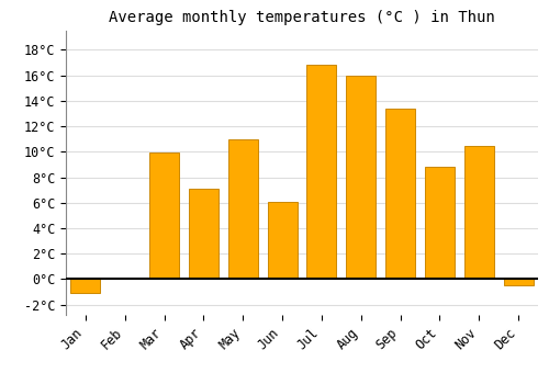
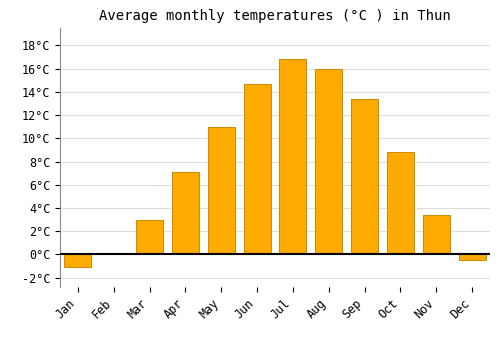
Mar: 9.9°C -> 3.0°C
Jun: 6.1°C -> 14.7°C
Nov: 10.5°C -> 3.4°C
